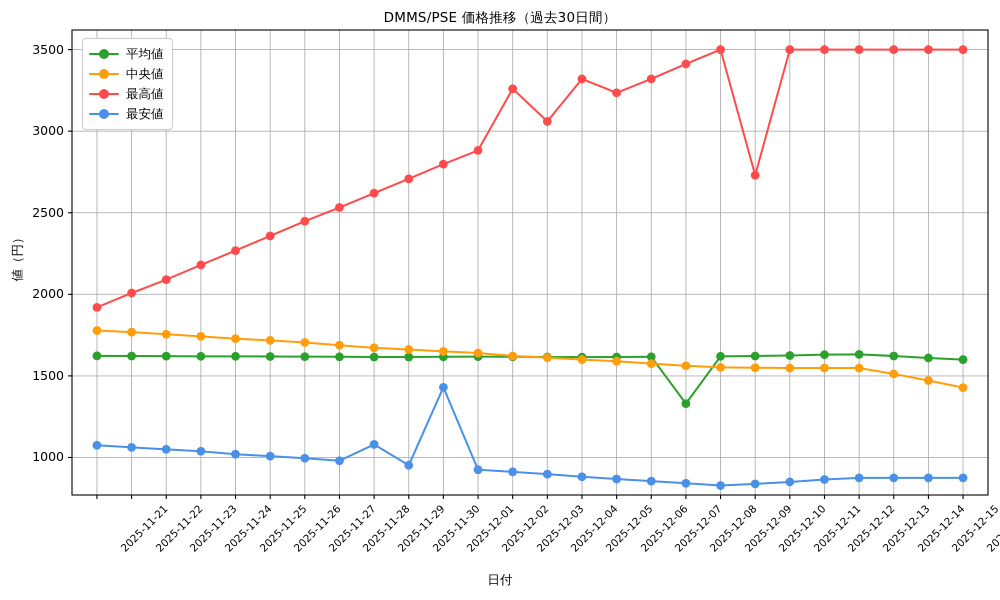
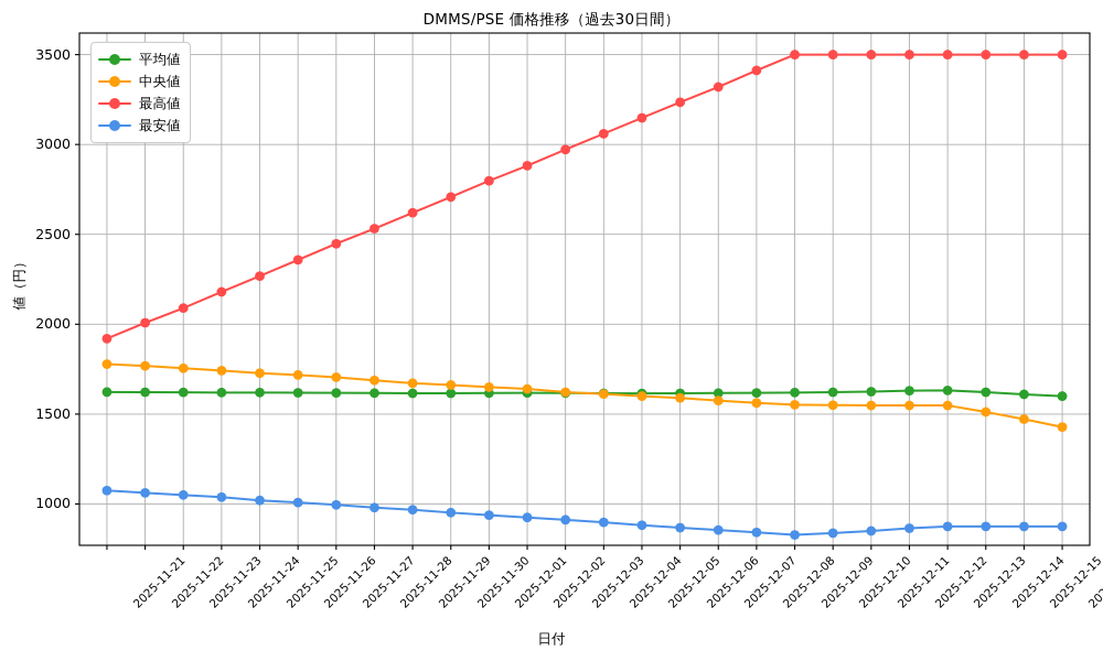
最安値/2025-11-29: 1080 -> 970
最安値/2025-12-01: 1430 -> 940
最高値/2025-12-03: 3260 -> 2970
最高値/2025-12-05: 3320 -> 3150
平均値/2025-12-08: 1330 -> 1620
最高値/2025-12-10: 2730 -> 3500
